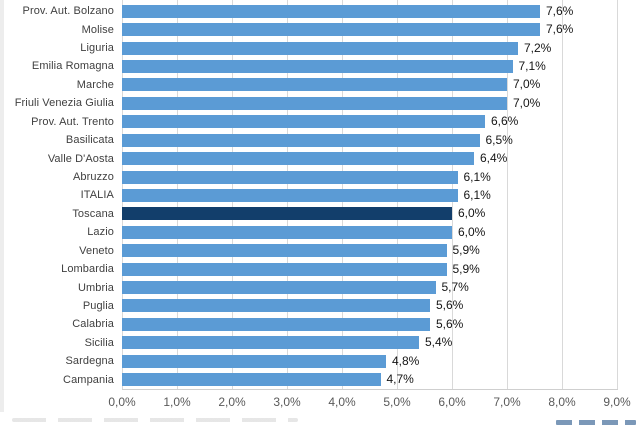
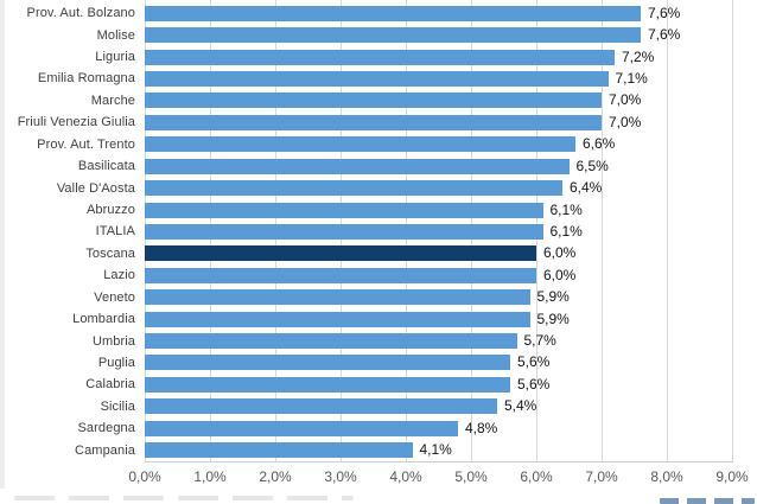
Campania: 4,7% -> 4,1%
